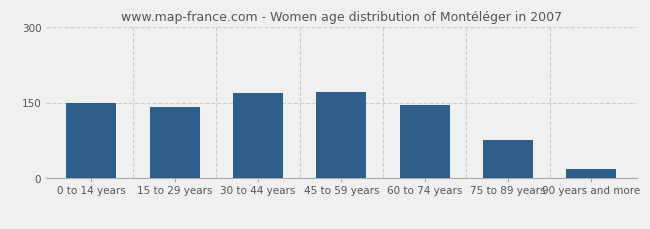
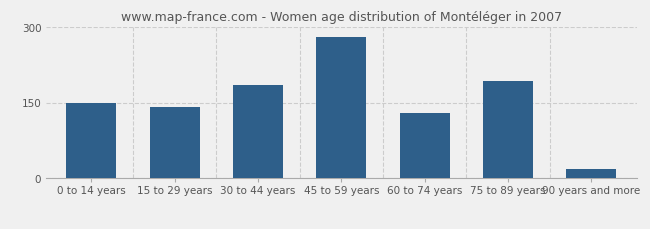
30 to 44 years: 168 -> 184
45 to 59 years: 171 -> 280
60 to 74 years: 145 -> 130
75 to 89 years: 75 -> 192
